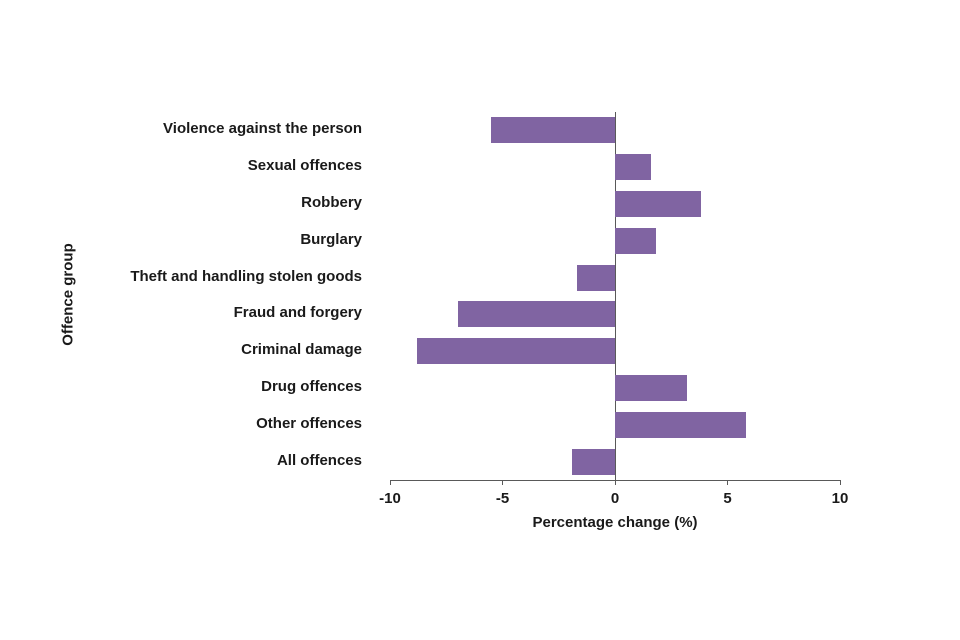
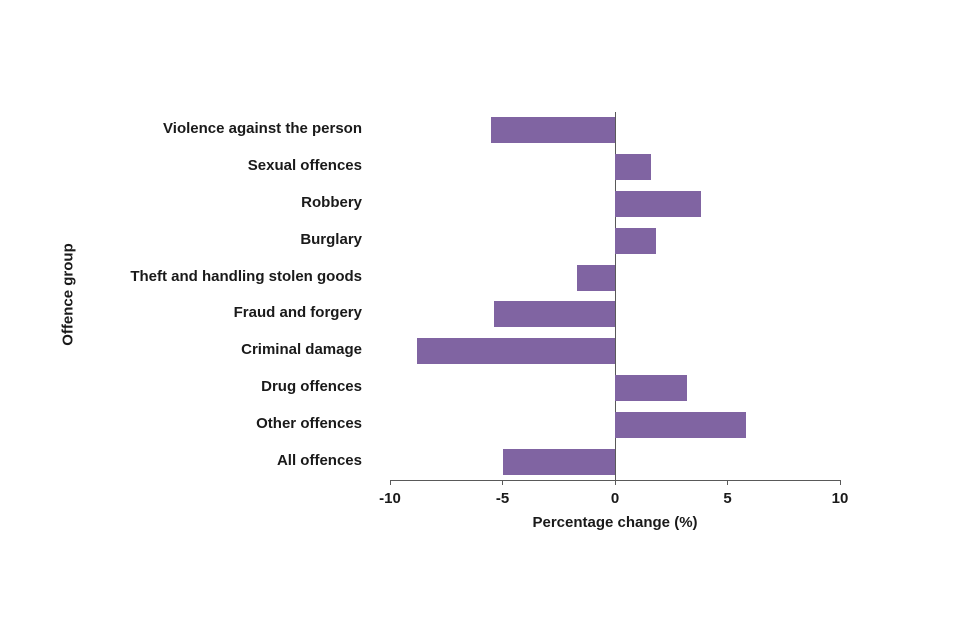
Fraud and forgery: -7.0 -> -5.4
All offences: -1.9 -> -5.0
